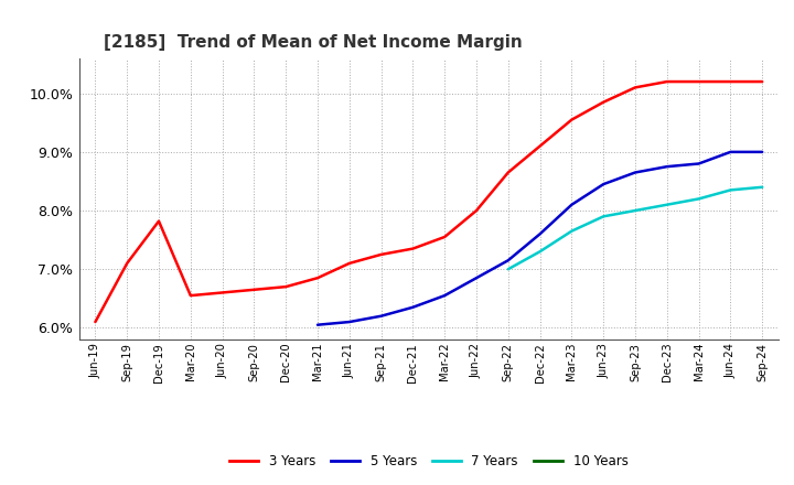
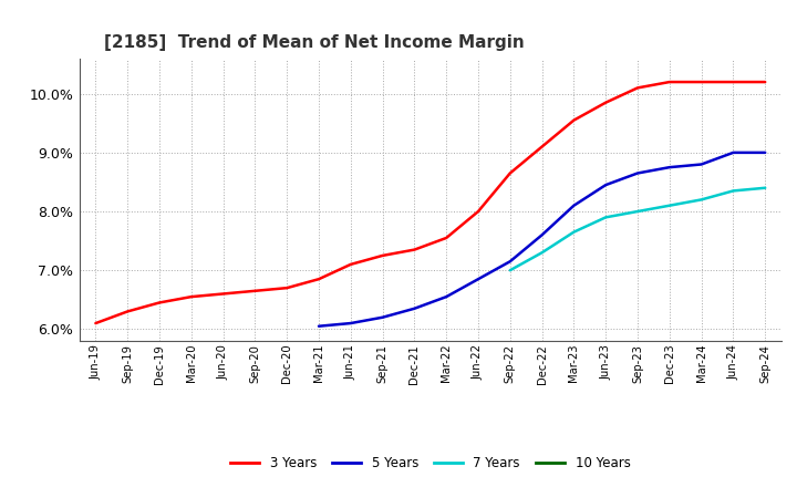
3 Years/Sep-19: 7.10% -> 6.30%
3 Years/Dec-19: 7.82% -> 6.45%
